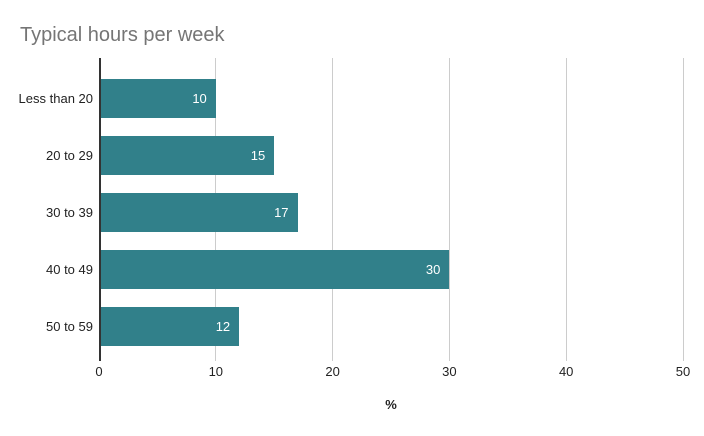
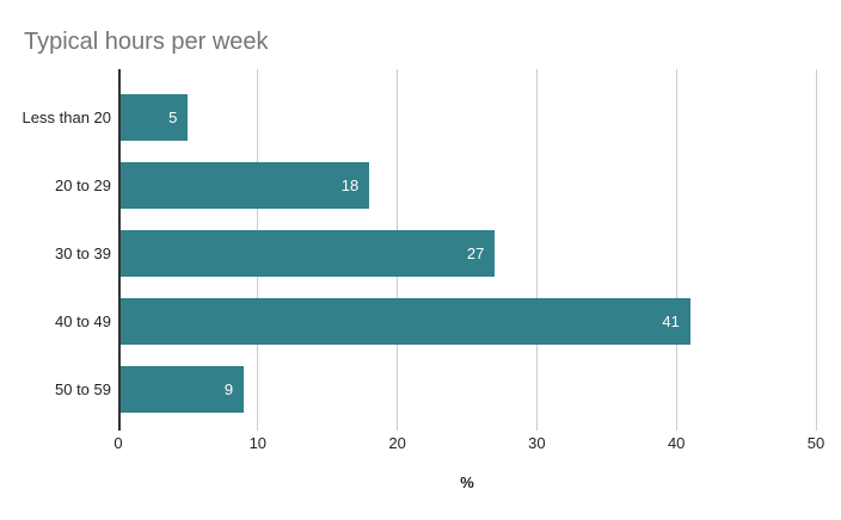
Less than 20: 10 -> 5
20 to 29: 15 -> 18
30 to 39: 17 -> 27
40 to 49: 30 -> 41
50 to 59: 12 -> 9
